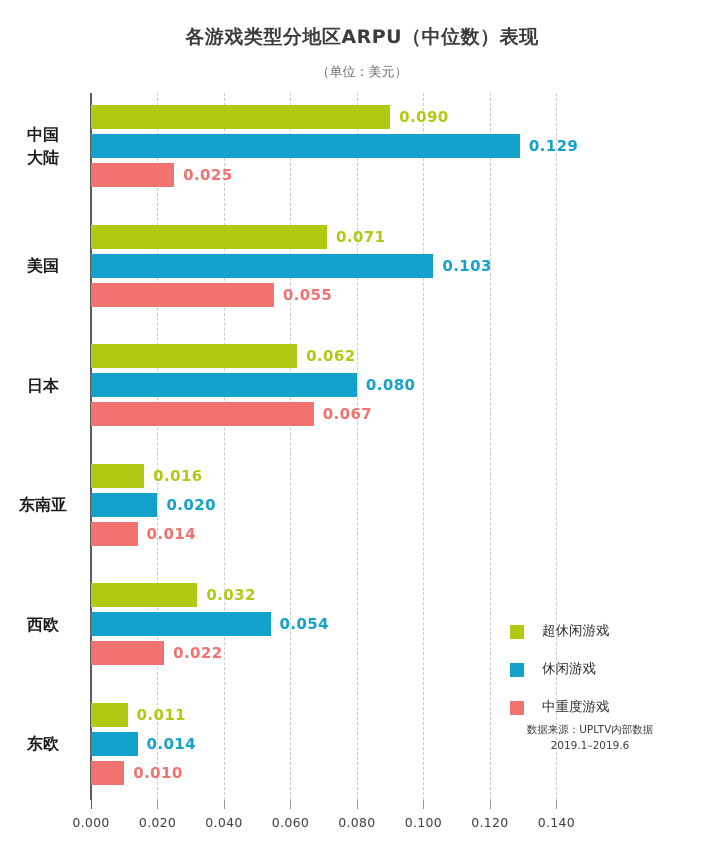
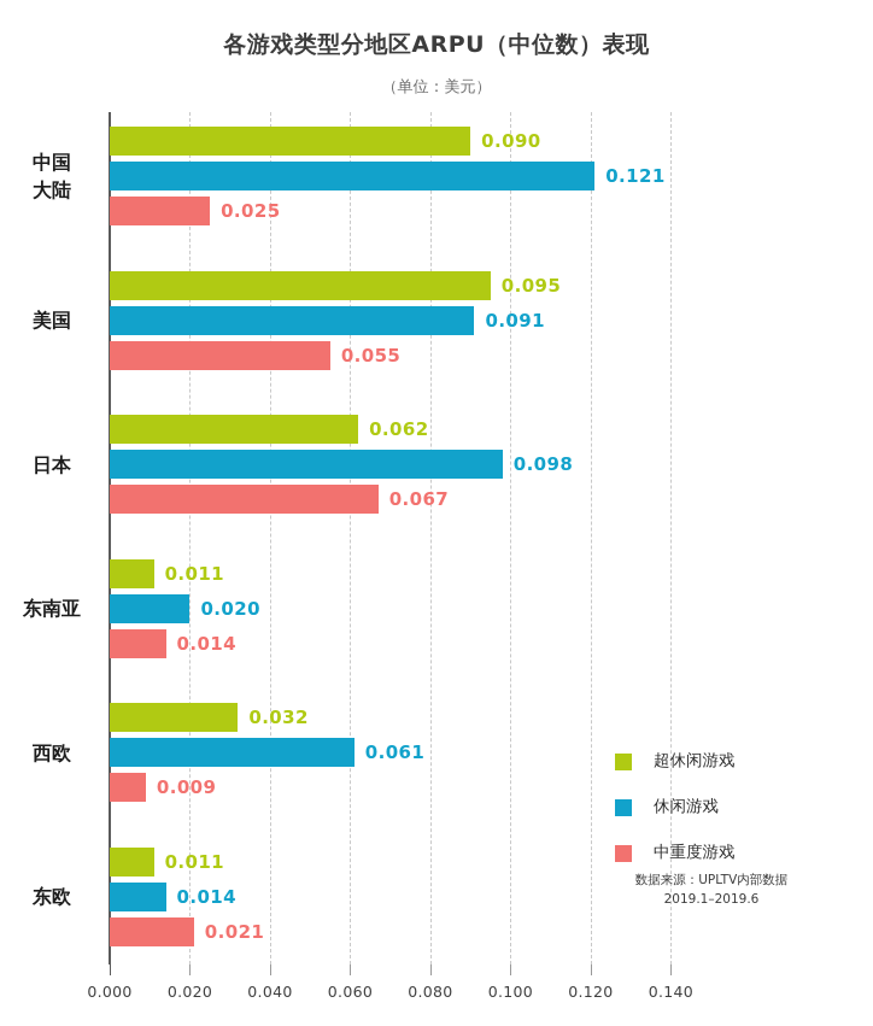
休闲游戏/中国大陆: 0.129 -> 0.121
超休闲游戏/美国: 0.071 -> 0.095
休闲游戏/美国: 0.103 -> 0.091
休闲游戏/日本: 0.080 -> 0.098
超休闲游戏/东南亚: 0.016 -> 0.011
休闲游戏/西欧: 0.054 -> 0.061
中重度游戏/西欧: 0.022 -> 0.009
中重度游戏/东欧: 0.010 -> 0.021
